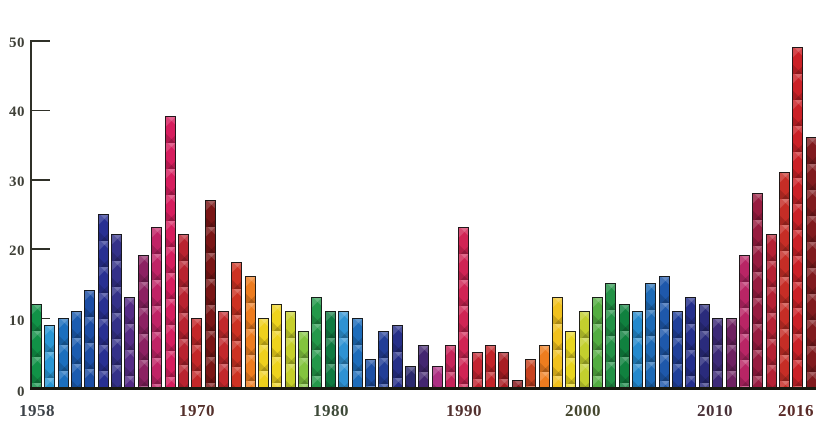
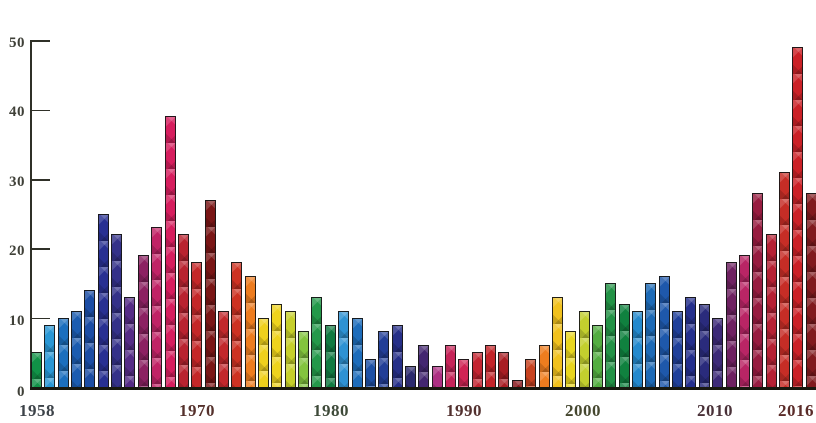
1958: 12 -> 5
1970: 10 -> 18
1980: 11 -> 9
1990: 23 -> 4
2000: 13 -> 9
2010: 10 -> 18
2016: 36 -> 28
